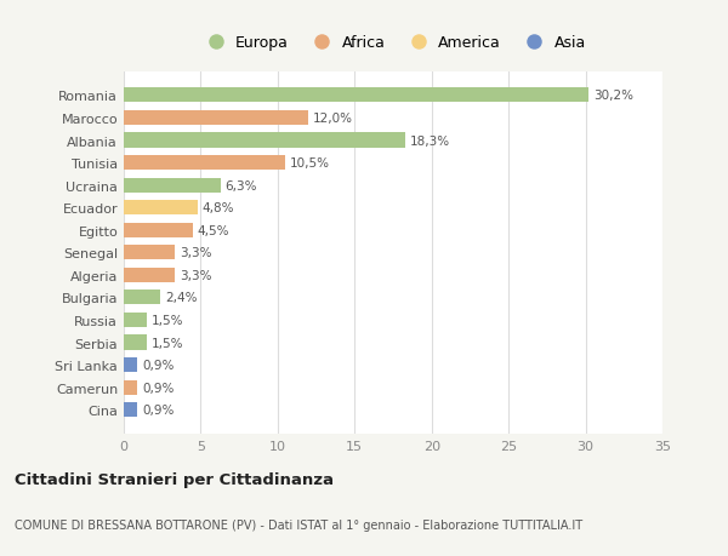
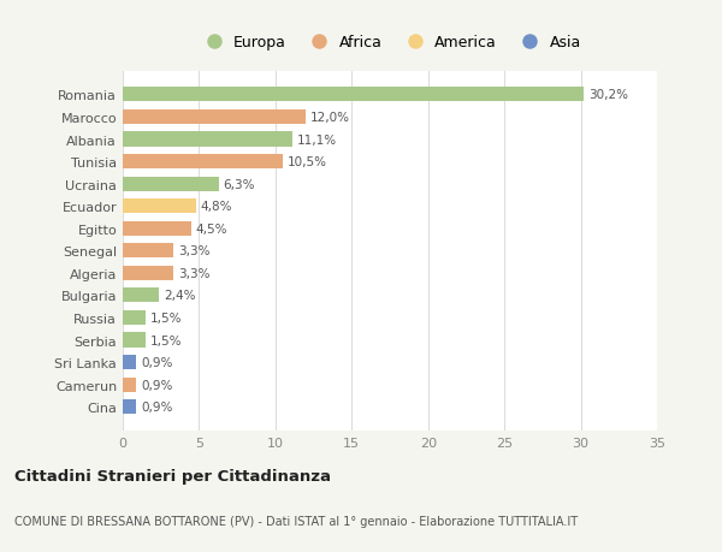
Albania: 18,3% -> 11,1%
